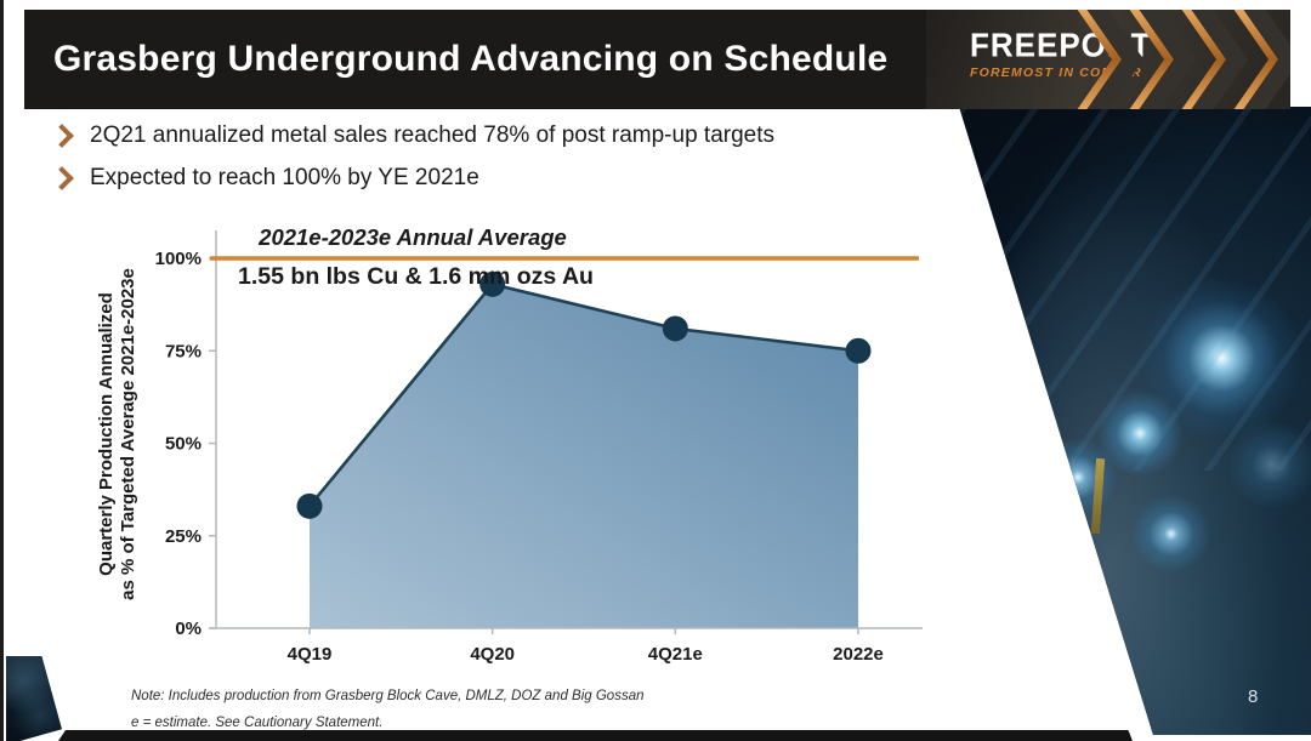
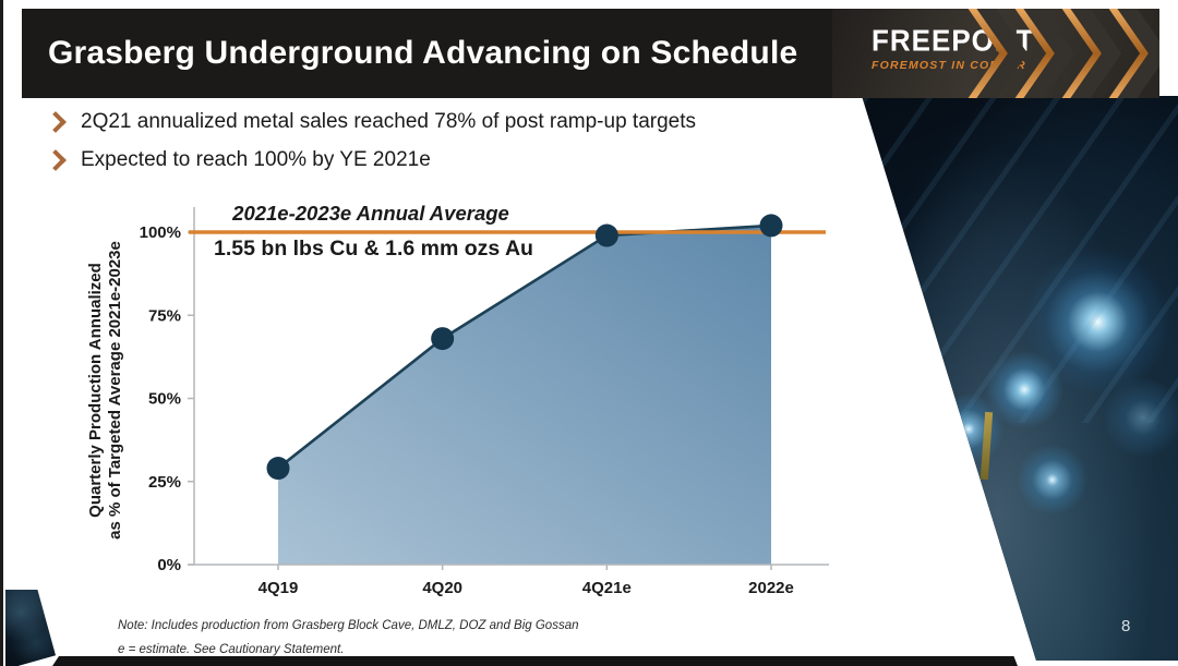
4Q19: 33% -> 29%
4Q20: 93% -> 68%
4Q21e: 81% -> 99%
2022e: 75% -> 102%
